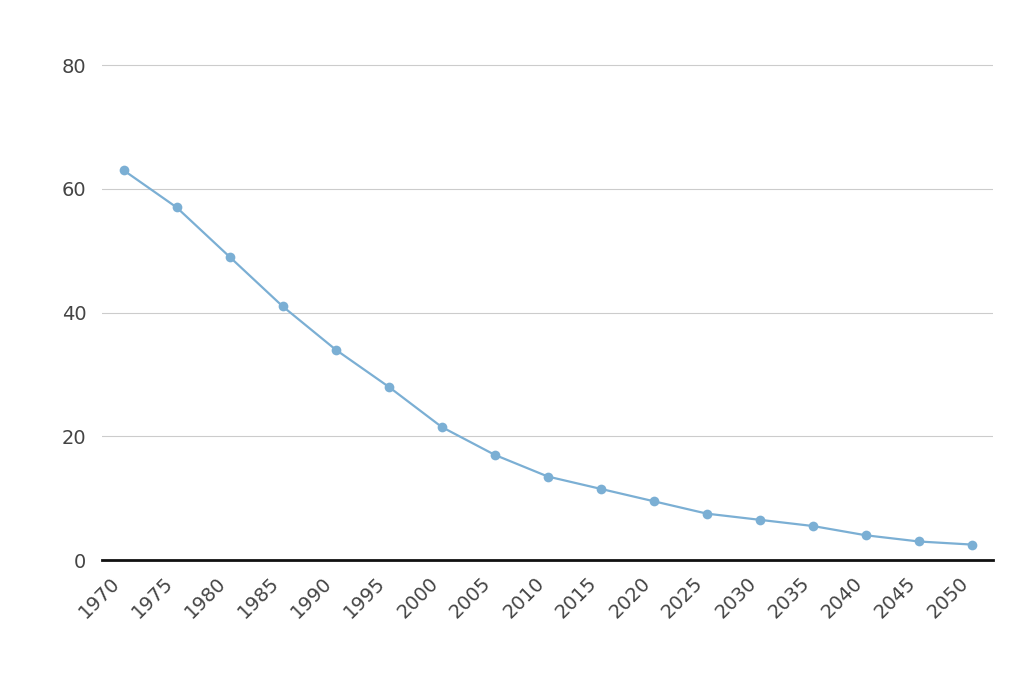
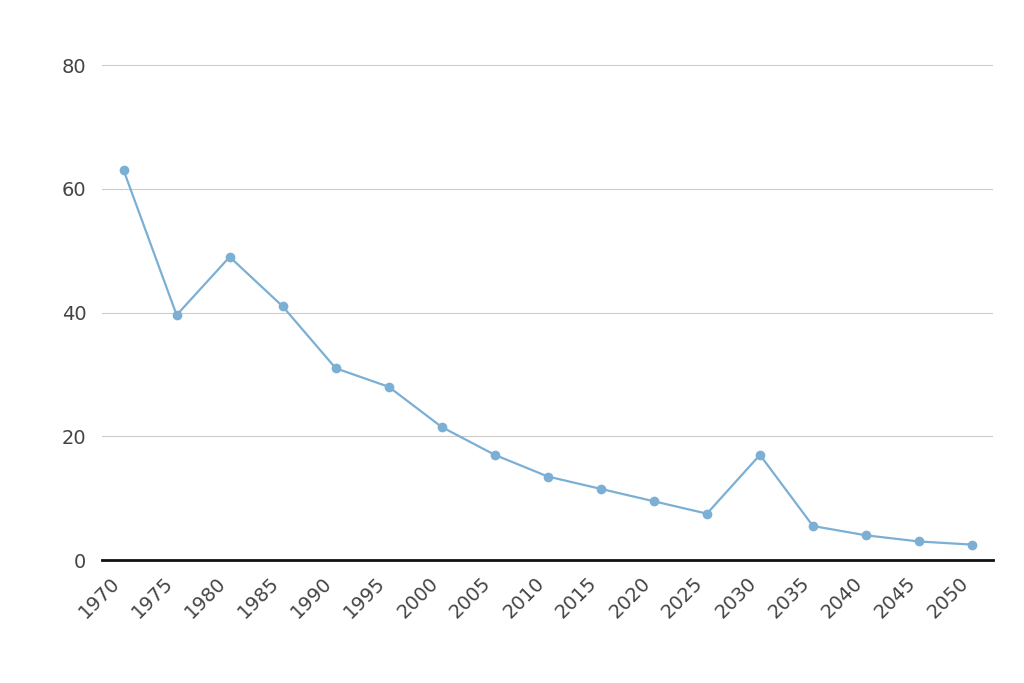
1975: 57.0 -> 39.6
1990: 34.0 -> 31.0
2030: 6.5 -> 17.0
